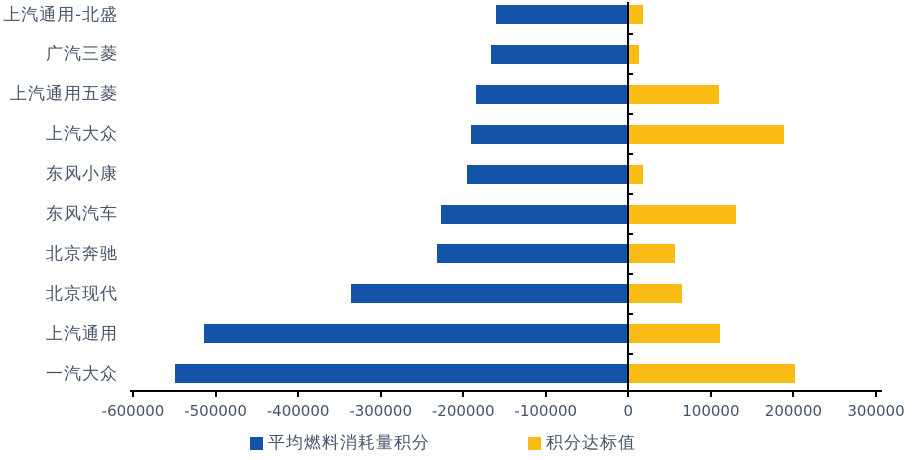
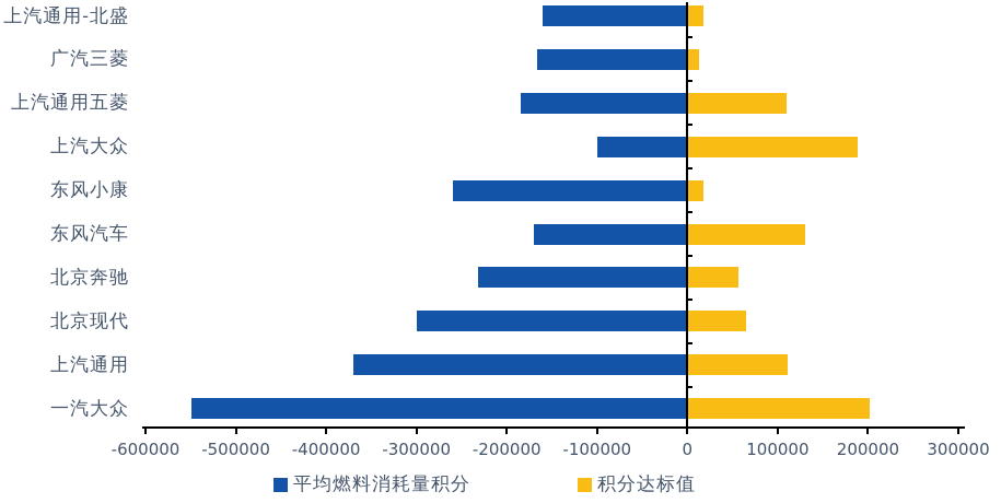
平均燃料消耗量积分/上汽大众: -190000 -> -100000
平均燃料消耗量积分/东风小康: -200000 -> -260000
平均燃料消耗量积分/东风汽车: -230000 -> -170000
平均燃料消耗量积分/北京现代: -340000 -> -300000
平均燃料消耗量积分/上汽通用: -510000 -> -370000
